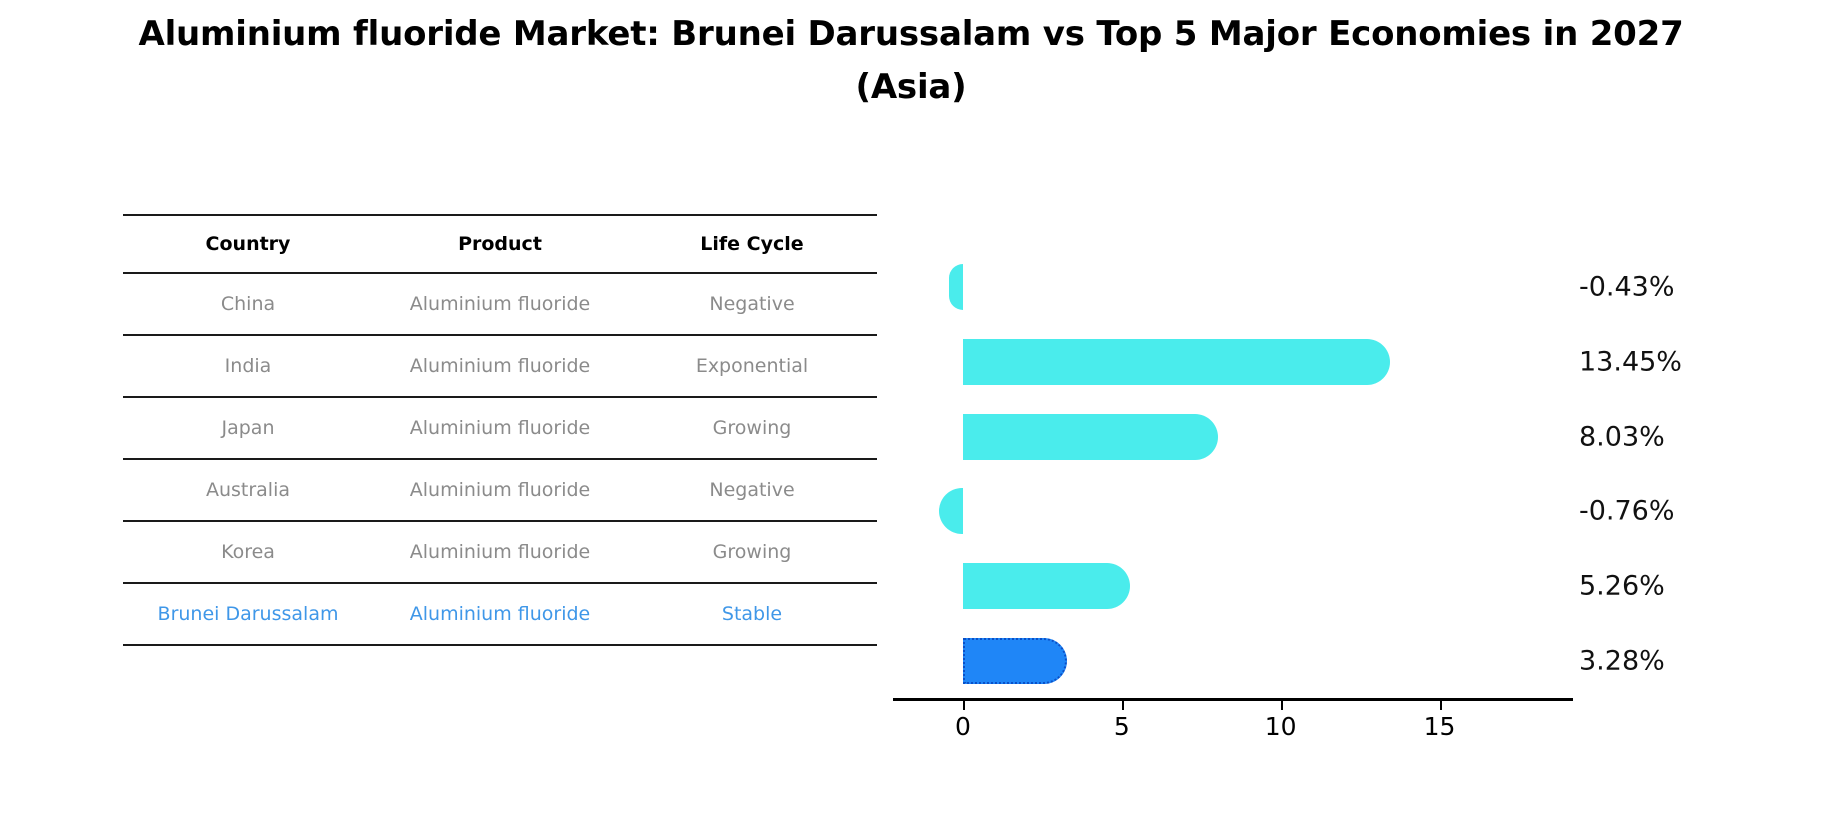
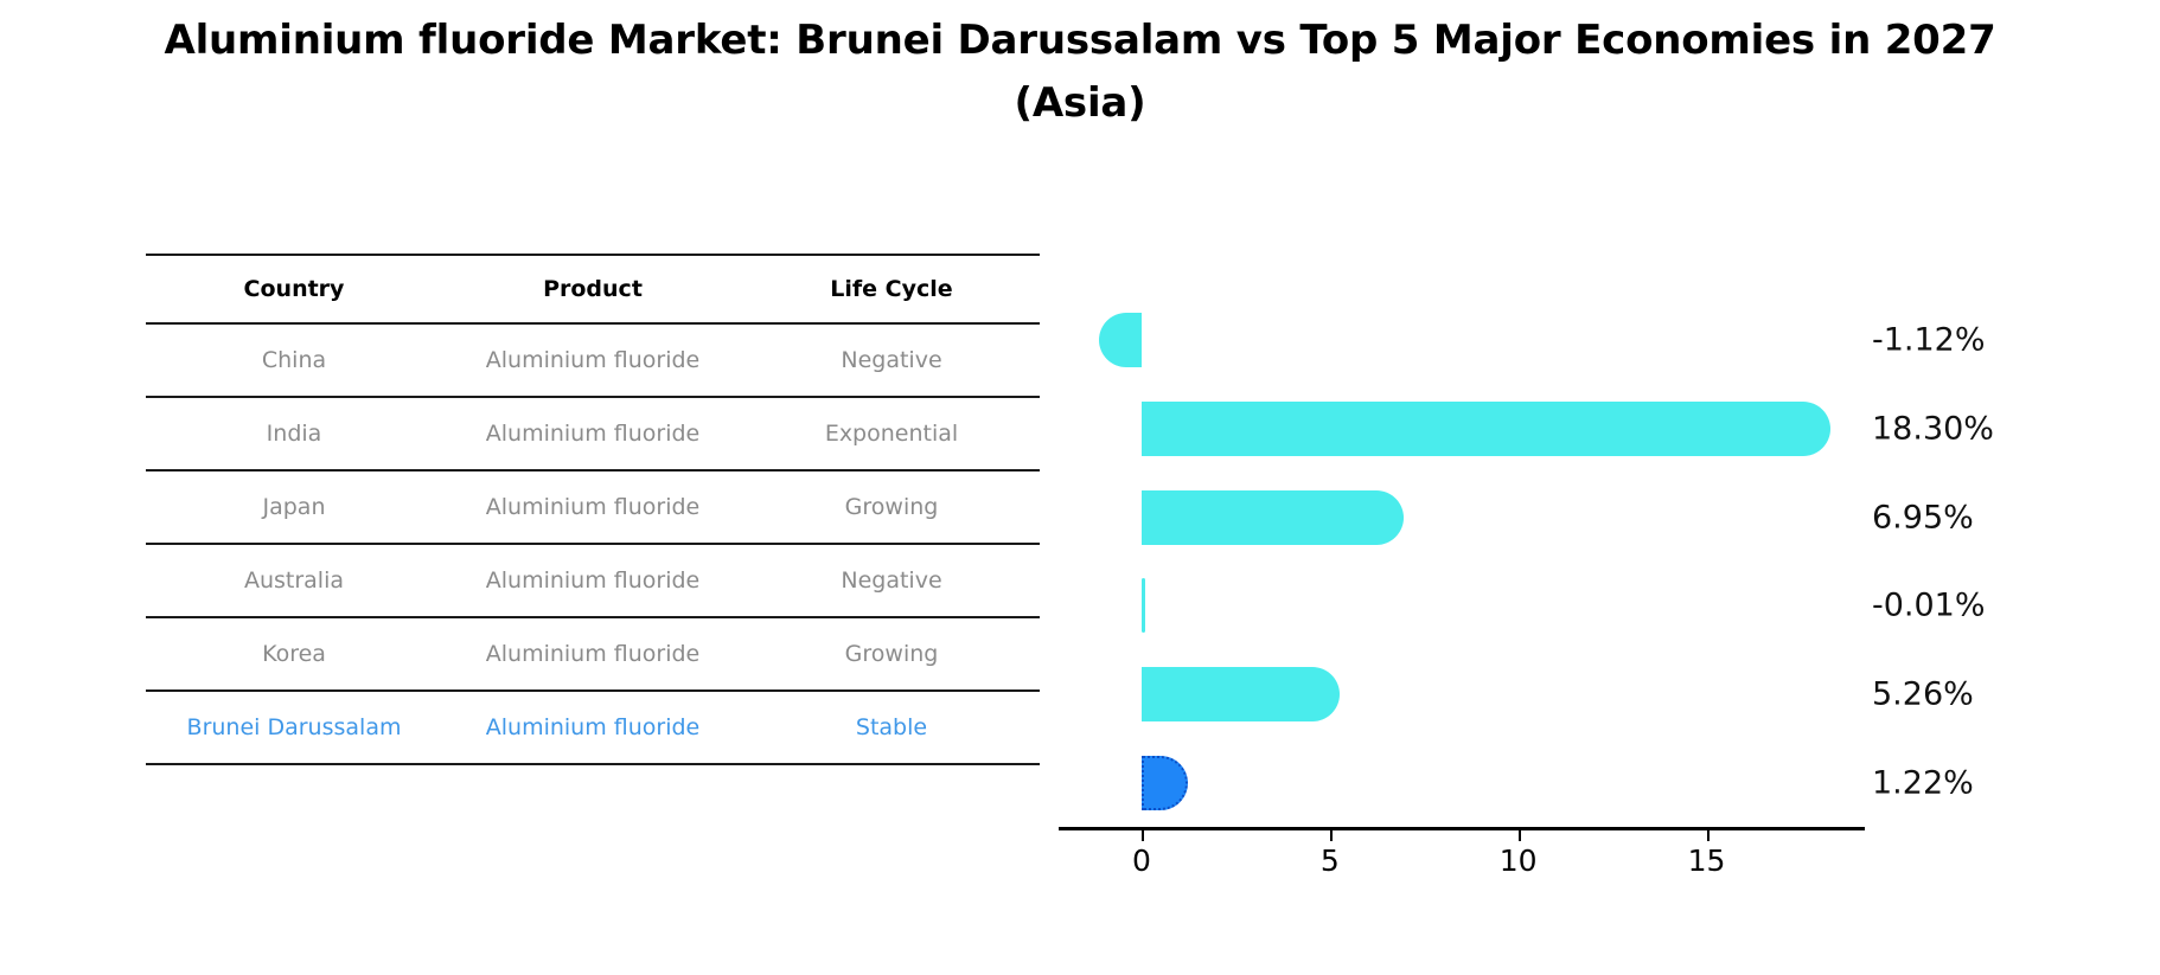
China: -0.43% -> -1.12%
India: 13.45% -> 18.30%
Japan: 8.03% -> 6.95%
Australia: -0.76% -> -0.01%
Brunei Darussalam: 3.28% -> 1.22%
